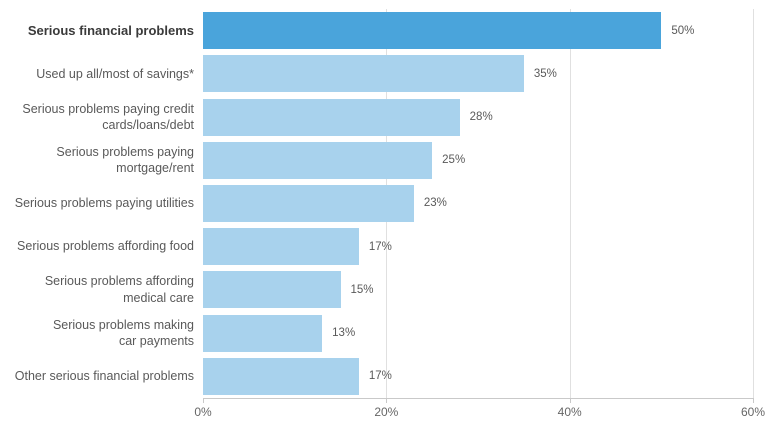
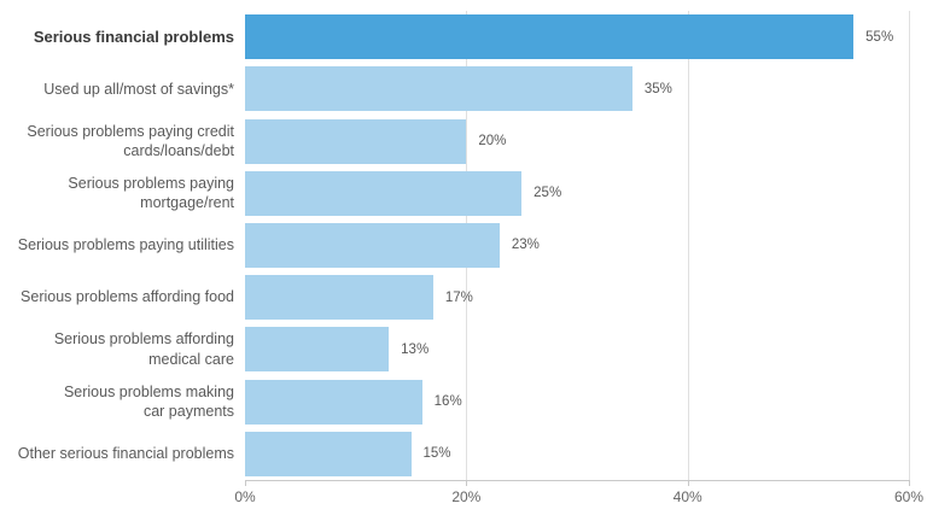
Serious financial problems: 50% -> 55%
Serious problems paying credit cards/loans/debt: 28% -> 20%
Serious problems affording medical care: 15% -> 13%
Serious problems making car payments: 13% -> 16%
Other serious financial problems: 17% -> 15%
